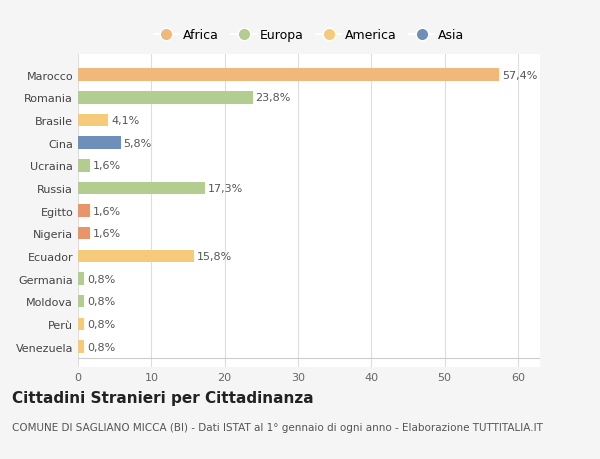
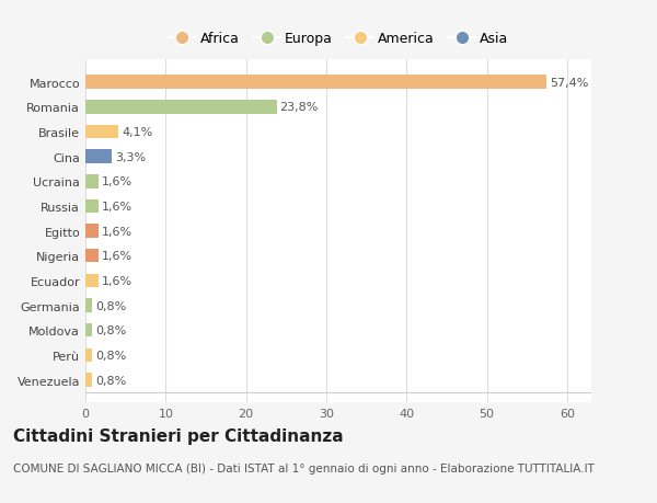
Cina: 5,8% -> 3,3%
Russia: 17,3% -> 1,6%
Ecuador: 15,8% -> 1,6%
